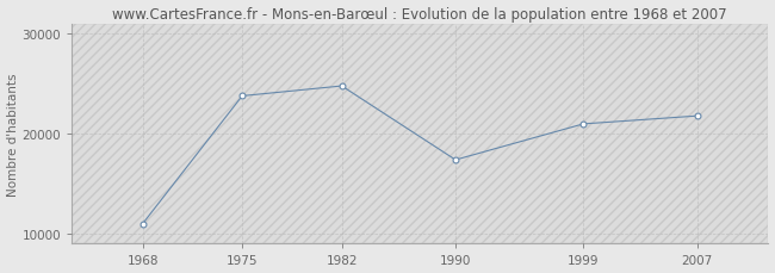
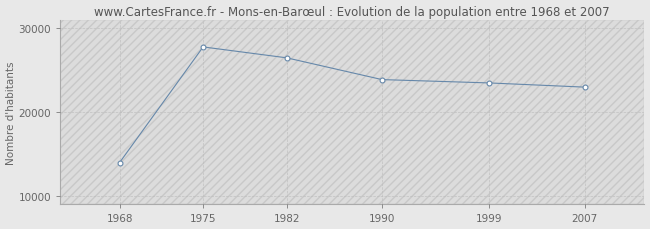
1968: 11000 -> 14000
1975: 23800 -> 27800
1982: 24800 -> 26500
1990: 17400 -> 23900
1999: 21000 -> 23500
2007: 21800 -> 23000
